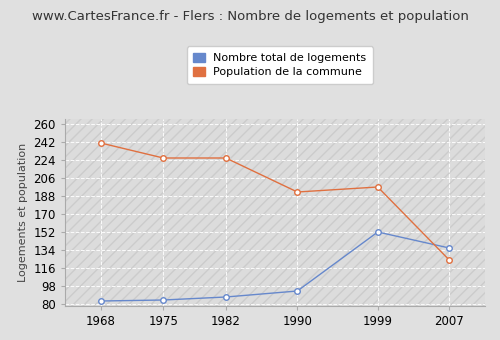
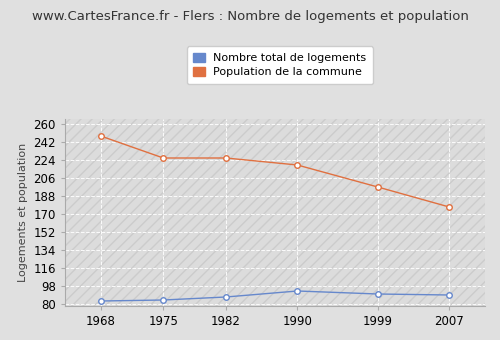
Population de la commune/1968: 241 -> 248
Population de la commune/1990: 192 -> 219
Nombre total de logements/1999: 152 -> 90
Nombre total de logements/2007: 136 -> 89
Population de la commune/2007: 124 -> 177
